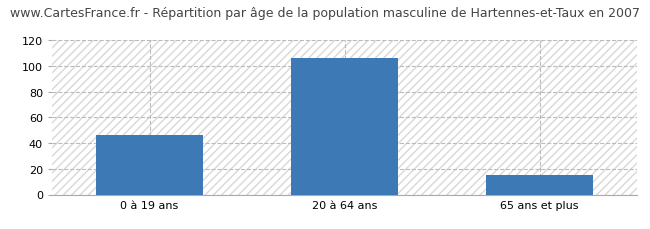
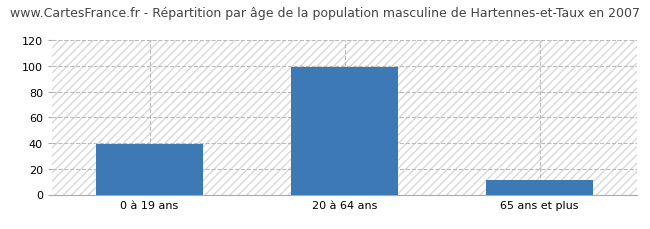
0 à 19 ans: 46 -> 39
20 à 64 ans: 106 -> 99
65 ans et plus: 15 -> 11
